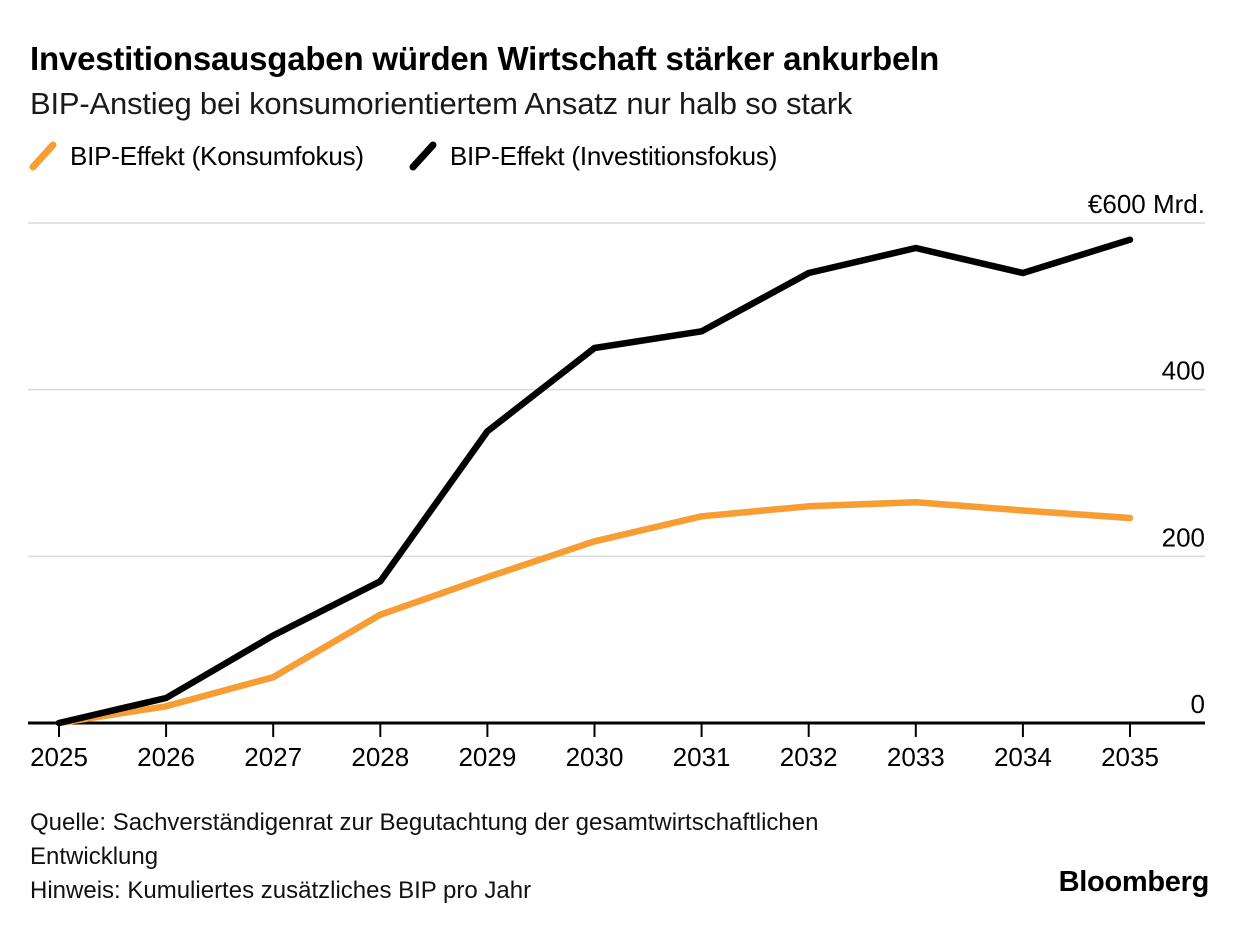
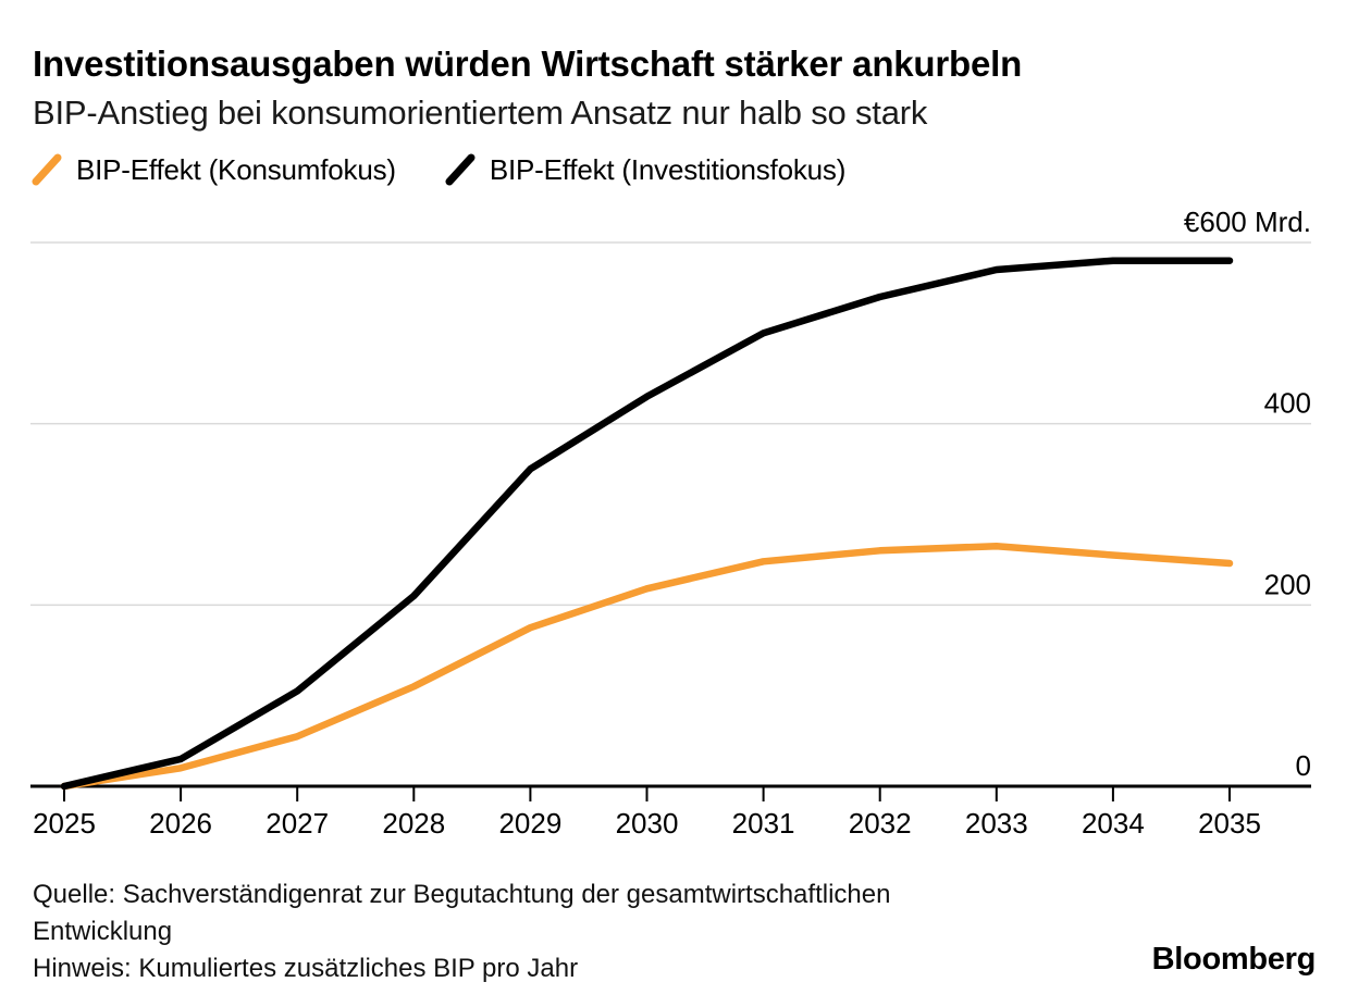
BIP-Effekt (Konsumfokus)/2028: 130 -> 110
BIP-Effekt (Investitionsfokus)/2028: 170 -> 210
BIP-Effekt (Investitionsfokus)/2030: 450 -> 430
BIP-Effekt (Investitionsfokus)/2031: 470 -> 500
BIP-Effekt (Investitionsfokus)/2034: 540 -> 580
